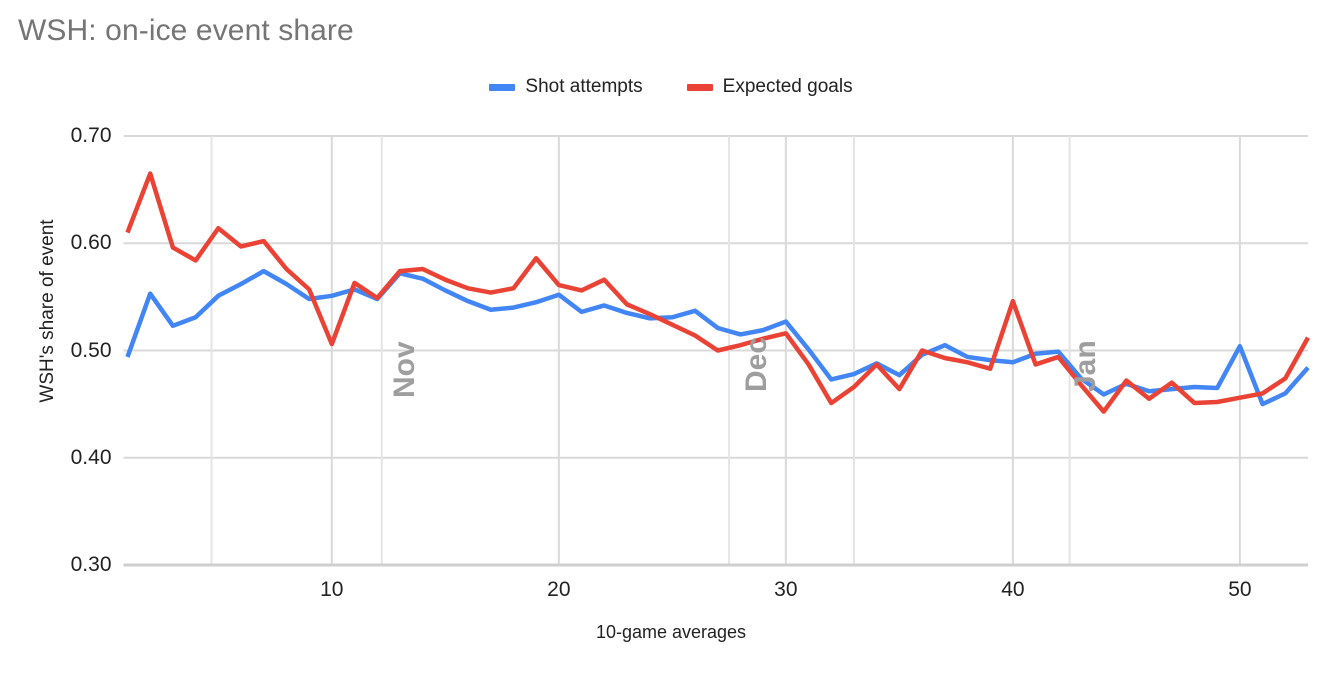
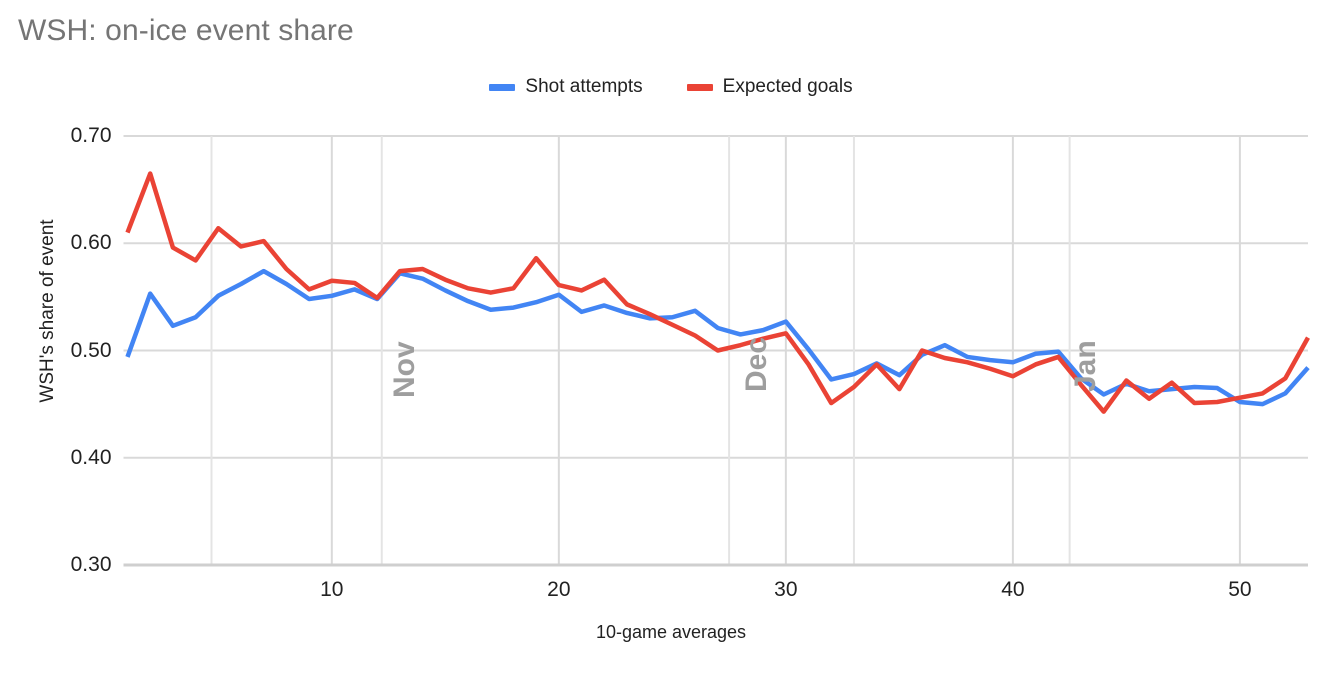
Expected goals/10: 0.506 -> 0.565
Expected goals/40: 0.546 -> 0.476
Shot attempts/50: 0.504 -> 0.452
